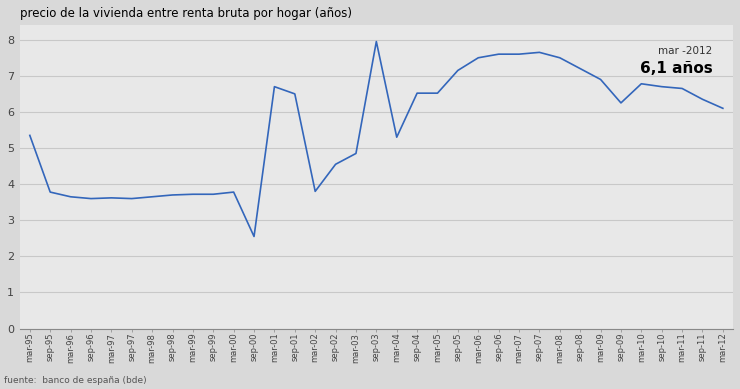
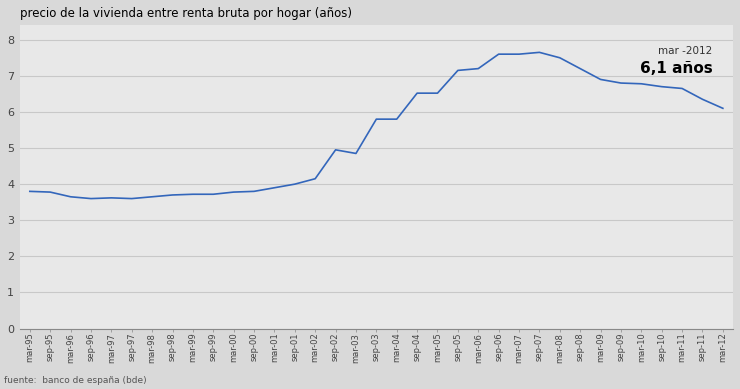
mar-95: 5.35 -> 3.80
sep-00: 2.55 -> 3.80
mar-01: 6.70 -> 3.90
sep-01: 6.50 -> 4.00
mar-02: 3.80 -> 4.15
sep-02: 4.55 -> 4.95
sep-03: 7.95 -> 5.80
mar-04: 5.30 -> 5.80
mar-06: 7.50 -> 7.20
sep-09: 6.25 -> 6.80
